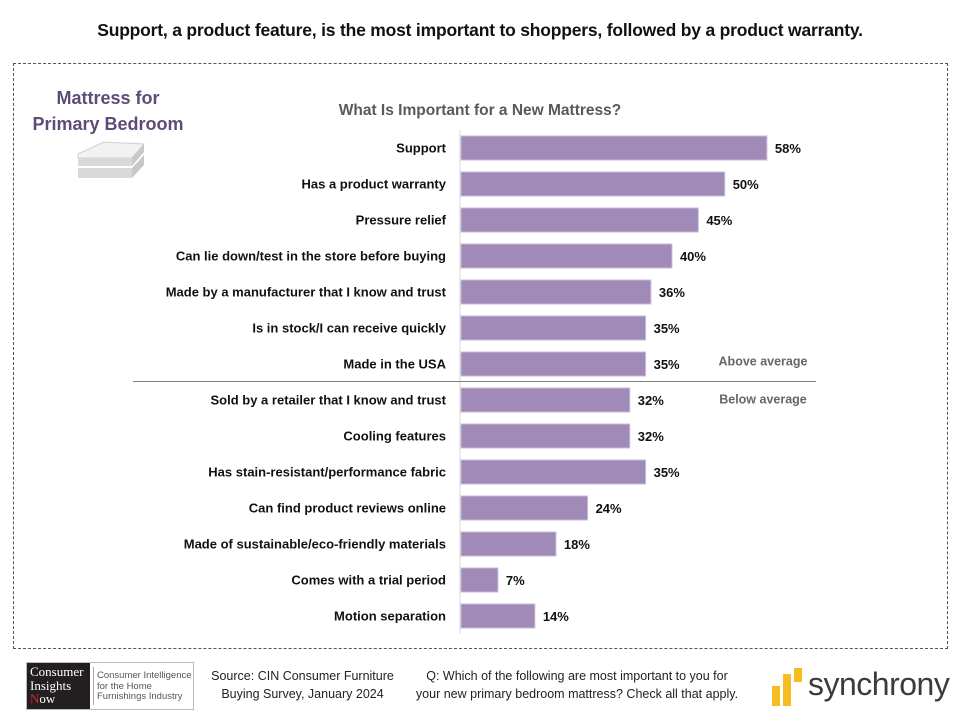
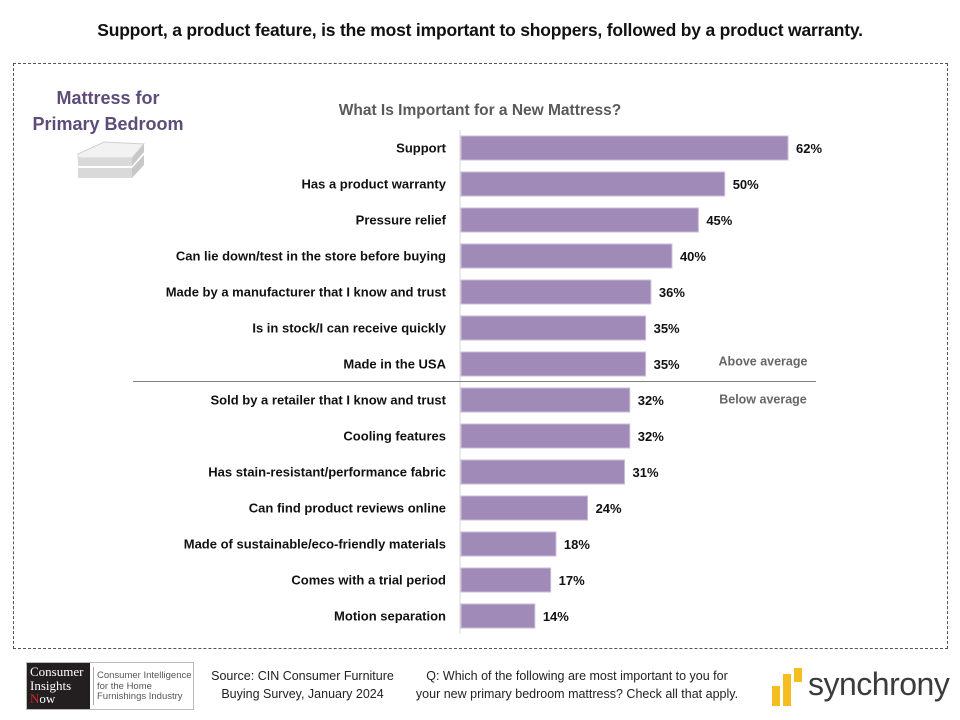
Support: 58% -> 62%
Has stain-resistant/performance fabric: 35% -> 31%
Comes with a trial period: 7% -> 17%
